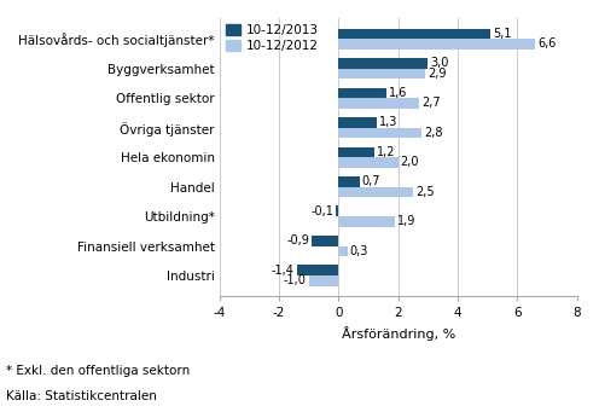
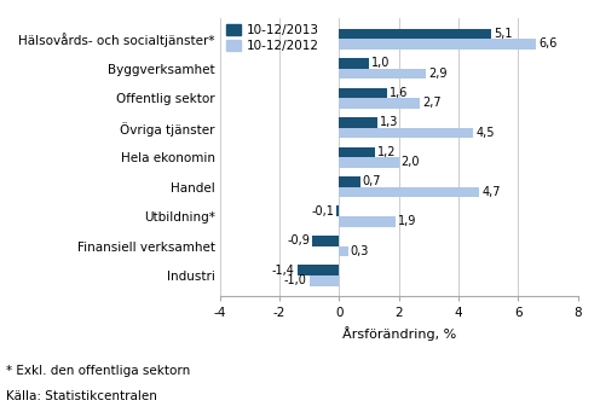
10-12/2013/Byggverksamhet: 3,0 -> 1,0
10-12/2012/Övriga tjänster: 2,8 -> 4,5
10-12/2012/Handel: 2,5 -> 4,7
